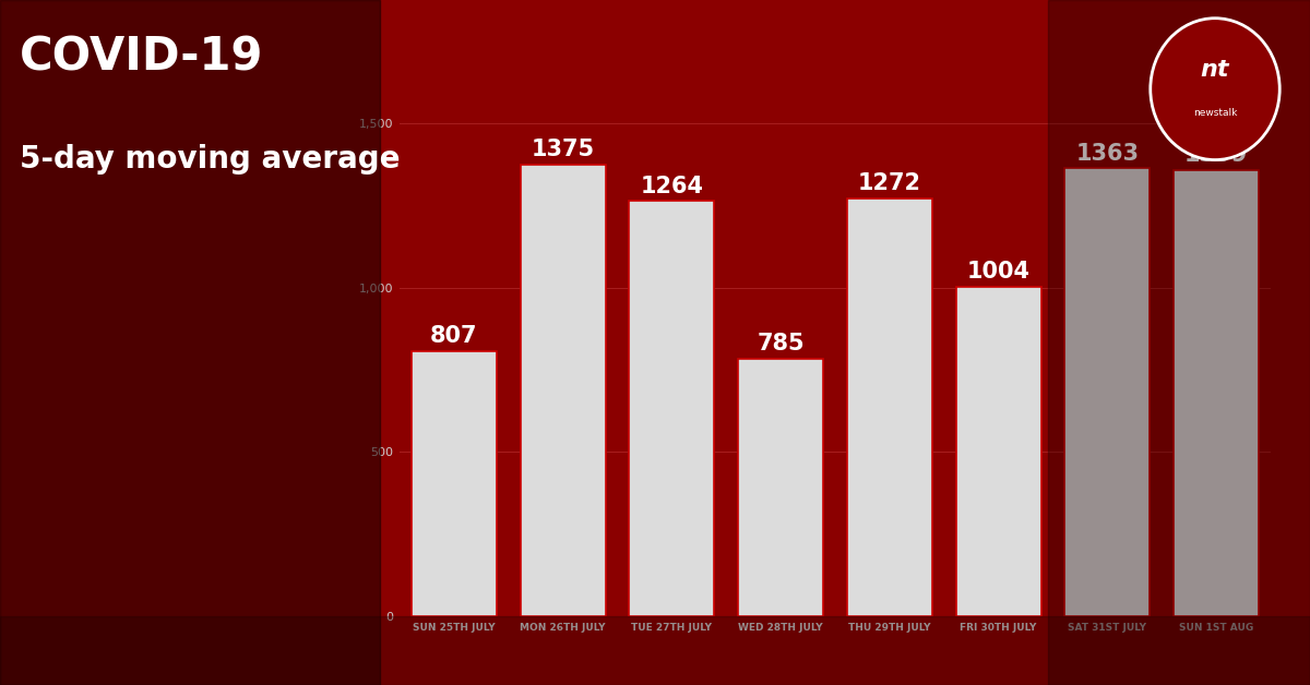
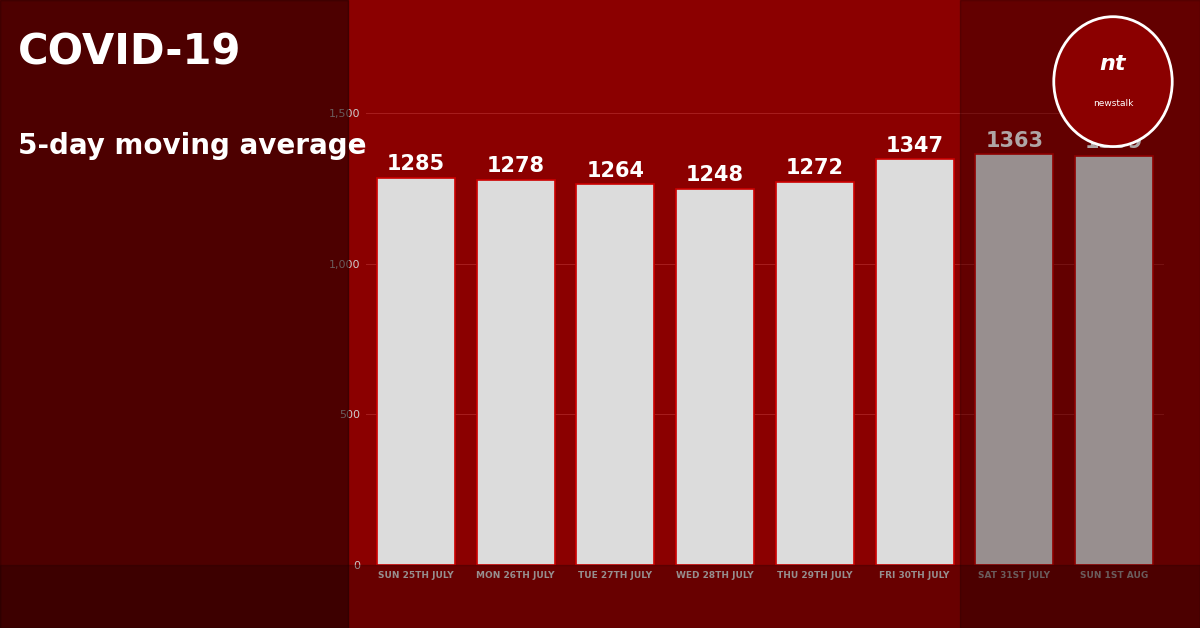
SUN 25TH JULY: 807 -> 1285
MON 26TH JULY: 1375 -> 1278
WED 28TH JULY: 785 -> 1248
FRI 30TH JULY: 1004 -> 1347
